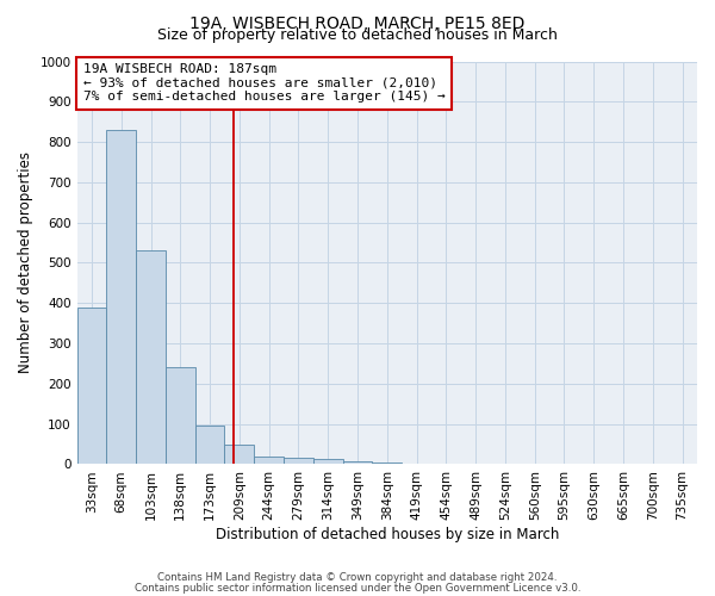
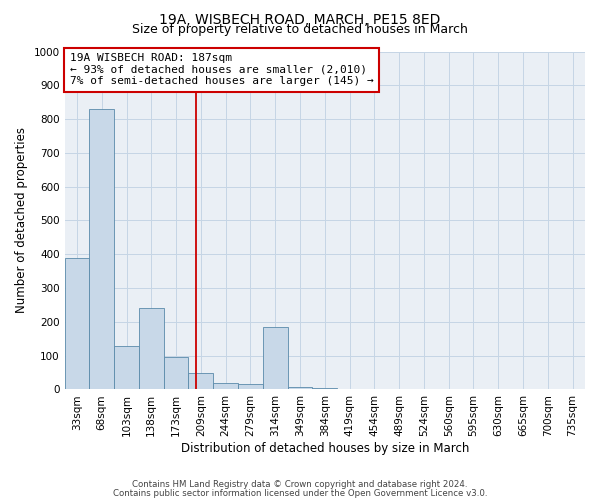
103sqm: 530 -> 130
314sqm: 12 -> 185
